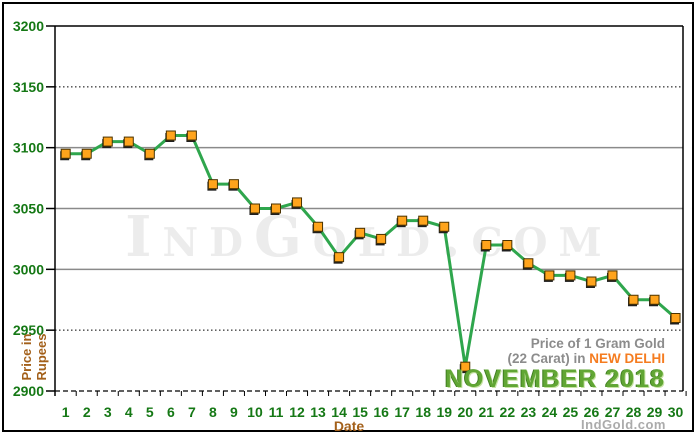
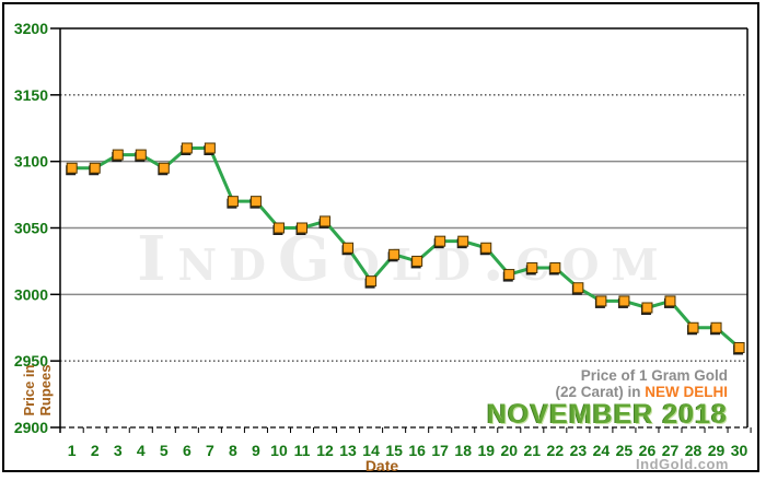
20: 2920 -> 3015
